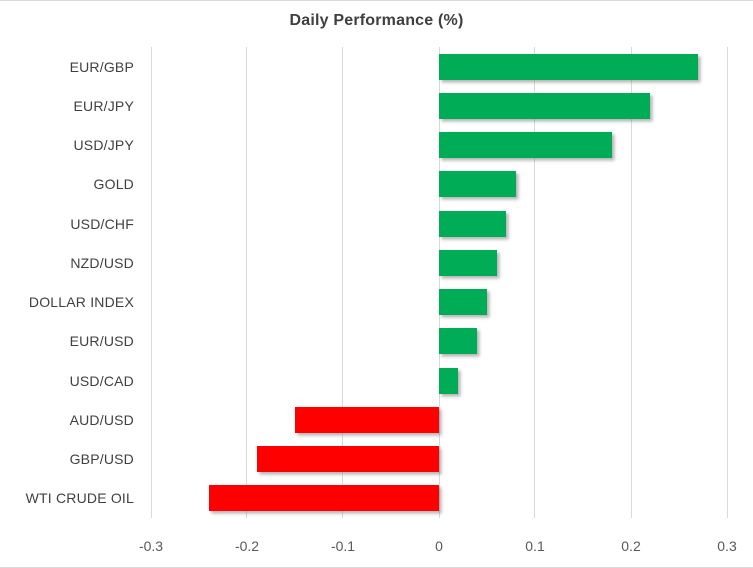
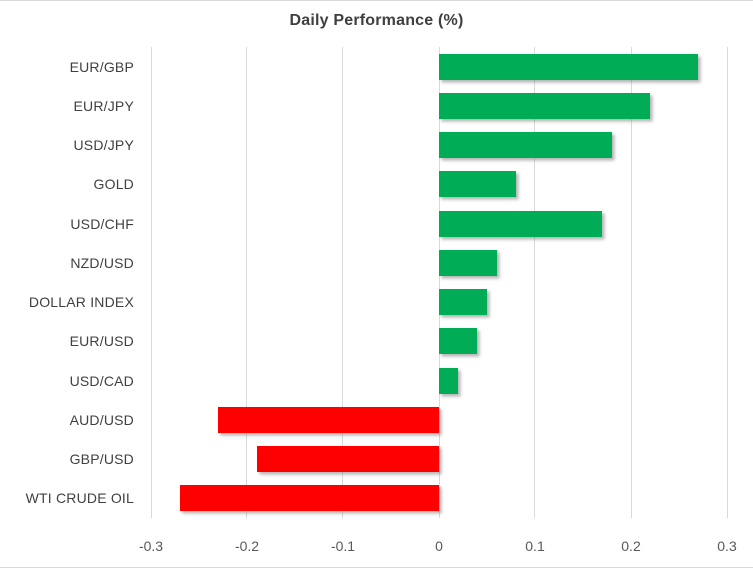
USD/CHF: 0.07 -> 0.17
AUD/USD: -0.15 -> -0.23
WTI CRUDE OIL: -0.24 -> -0.27
